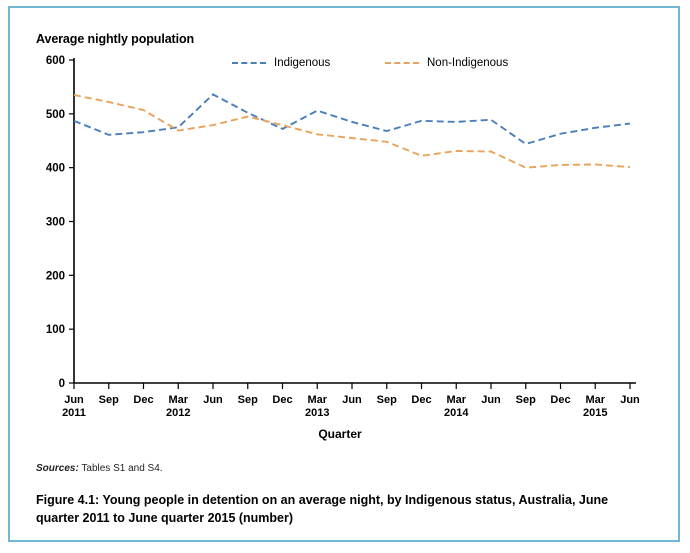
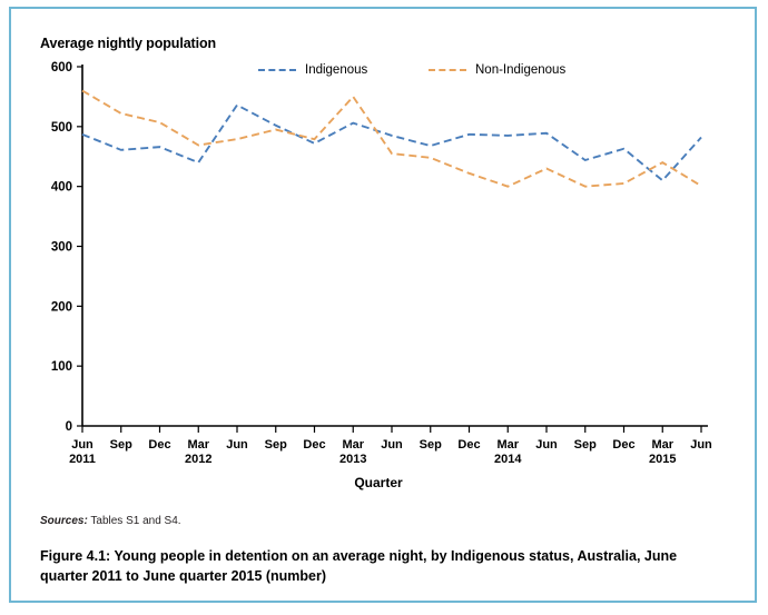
Non-Indigenous/Jun 2011: 540 -> 560
Indigenous/Mar 2012: 480 -> 440
Non-Indigenous/Mar 2013: 460 -> 550
Non-Indigenous/Mar 2014: 430 -> 400
Indigenous/Mar 2015: 470 -> 410
Non-Indigenous/Mar 2015: 410 -> 440
